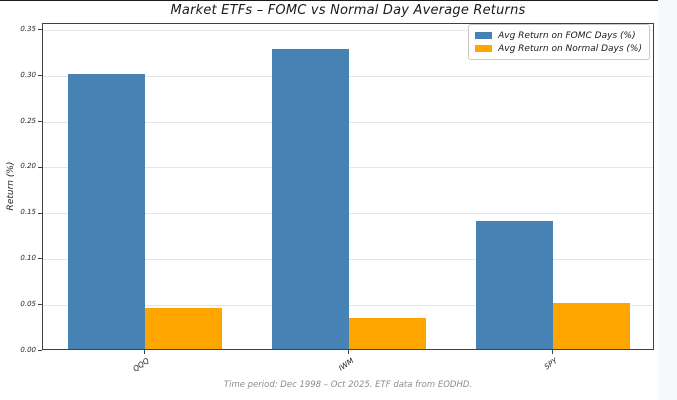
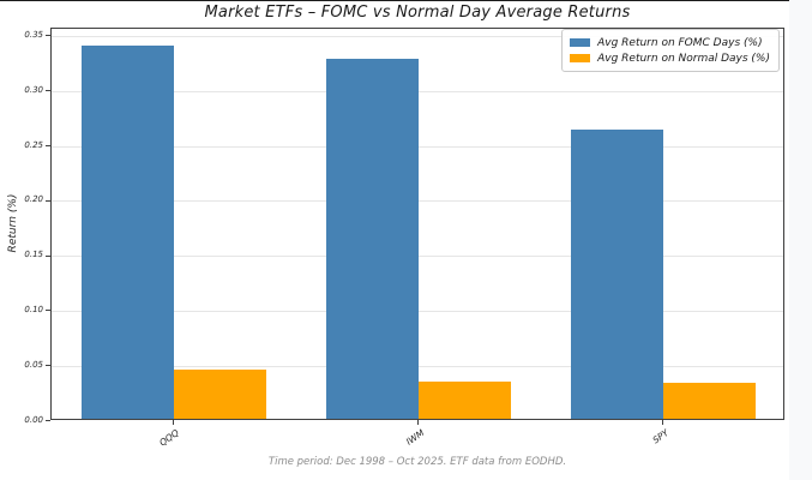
Avg Return on FOMC Days (%)/QQQ: 0.30 -> 0.34
Avg Return on FOMC Days (%)/SPY: 0.14 -> 0.26
Avg Return on Normal Days (%)/SPY: 0.05 -> 0.03
